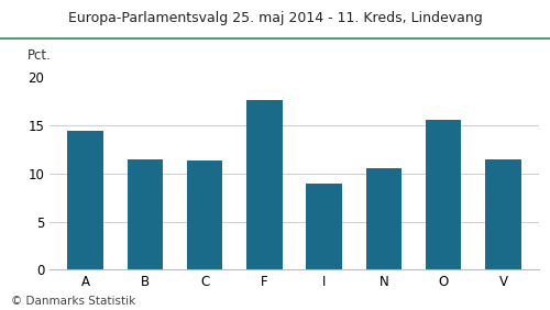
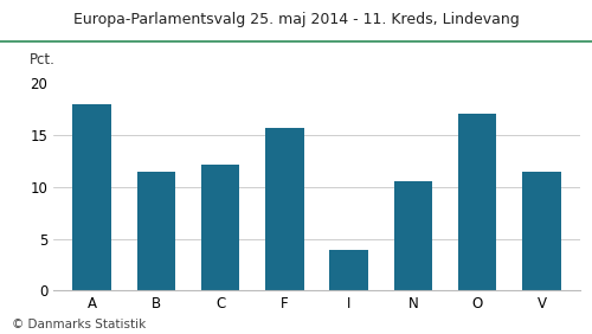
A: 14.4 -> 18.0
C: 11.4 -> 12.2
F: 17.6 -> 15.7
I: 9.0 -> 3.9
O: 15.6 -> 17.1
